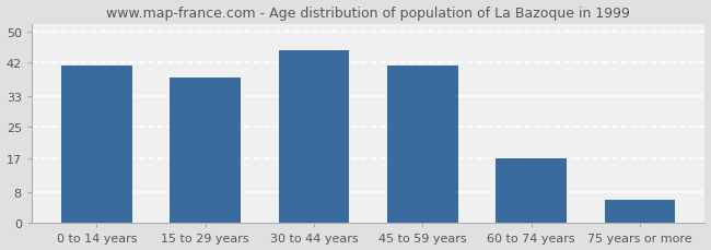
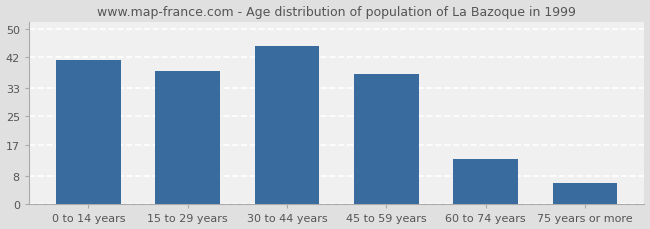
45 to 59 years: 41 -> 37
60 to 74 years: 17 -> 13
